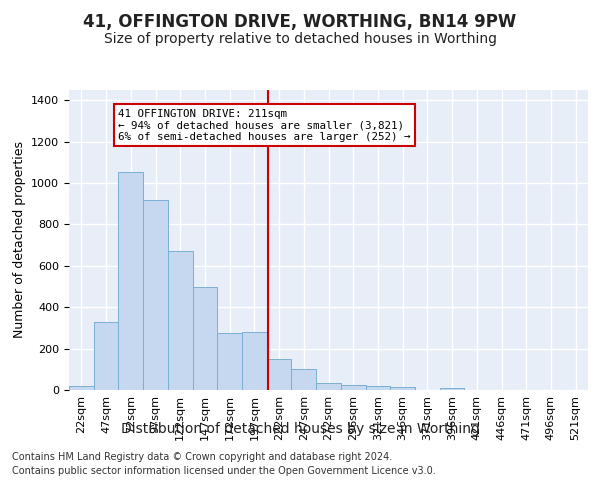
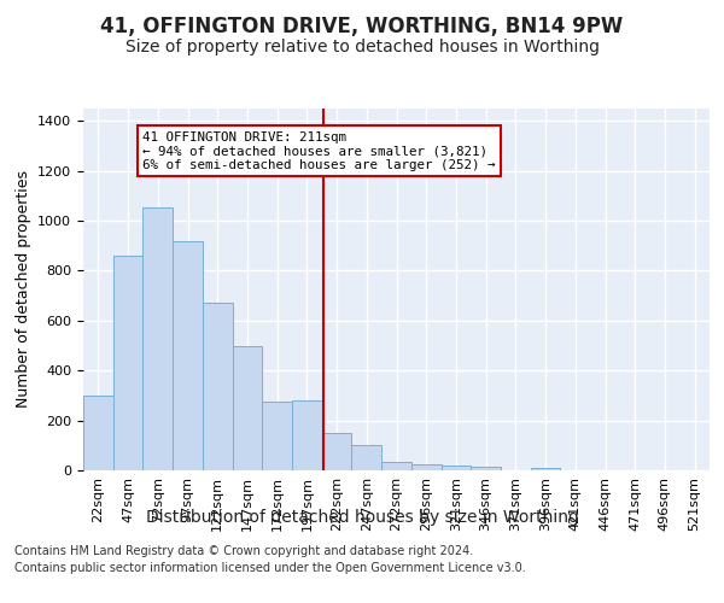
22sqm: 20 -> 300
47sqm: 330 -> 860
